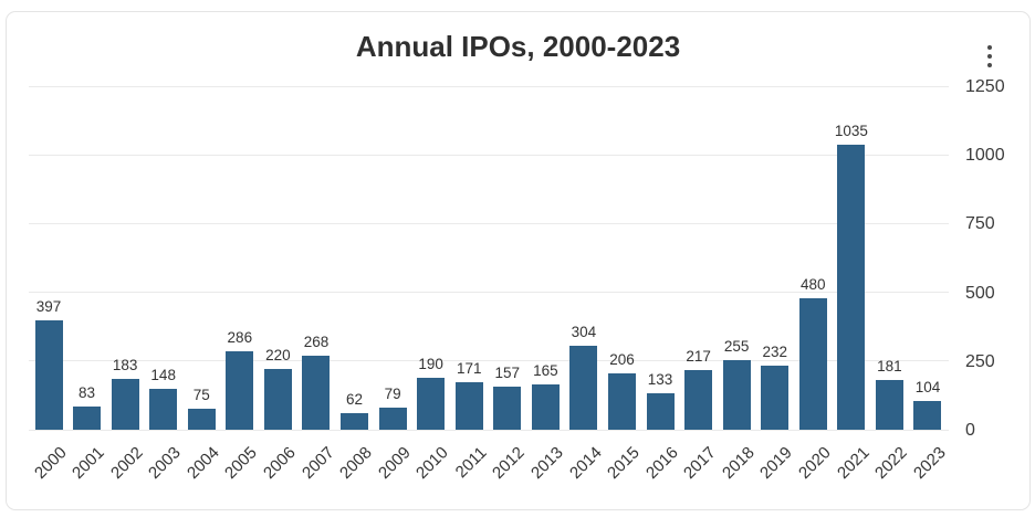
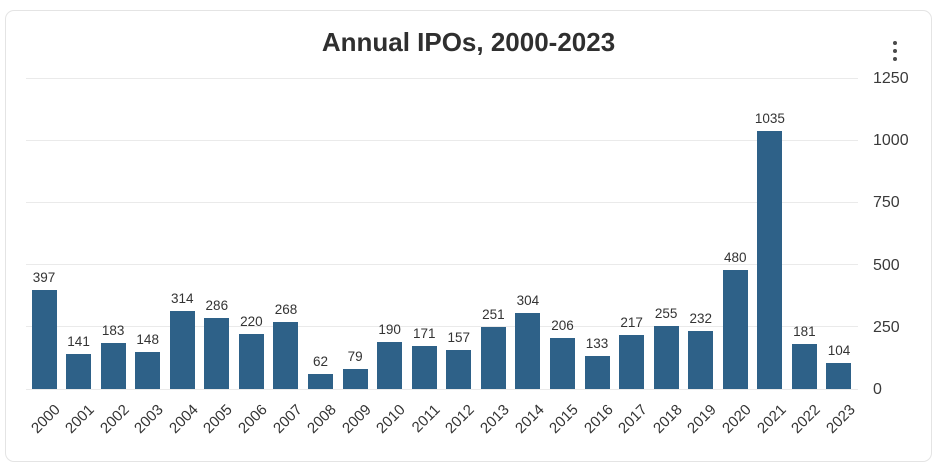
2001: 83 -> 141
2004: 75 -> 314
2013: 165 -> 251
